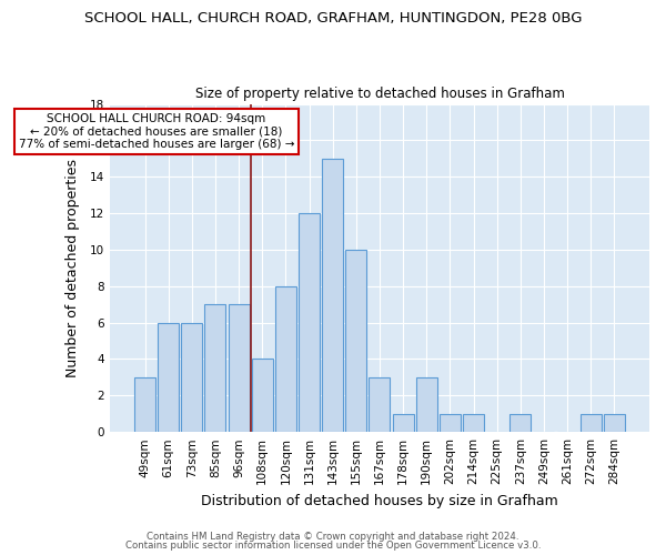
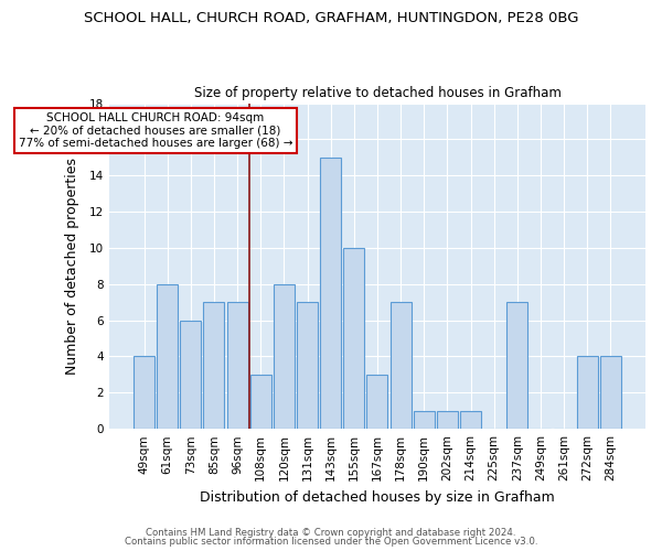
49sqm: 3 -> 4
61sqm: 6 -> 8
108sqm: 4 -> 3
131sqm: 12 -> 7
178sqm: 1 -> 7
190sqm: 3 -> 1
237sqm: 1 -> 7
272sqm: 1 -> 4
284sqm: 1 -> 4
